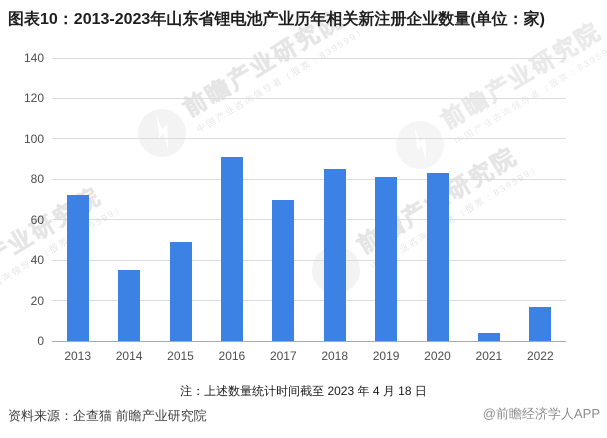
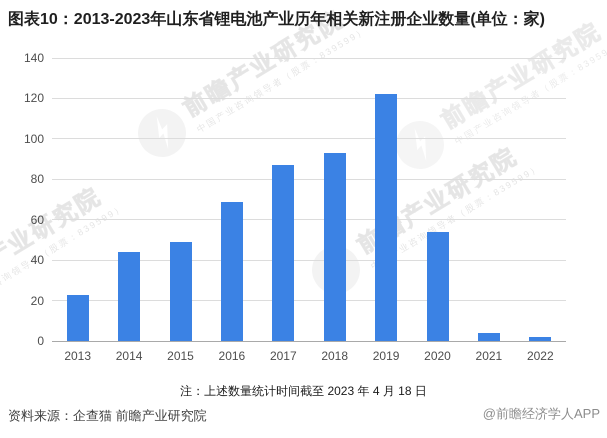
2013: 72 -> 23
2014: 35 -> 44
2016: 91 -> 69
2017: 70 -> 87
2018: 85 -> 93
2019: 81 -> 122
2020: 83 -> 54
2022: 17 -> 2
